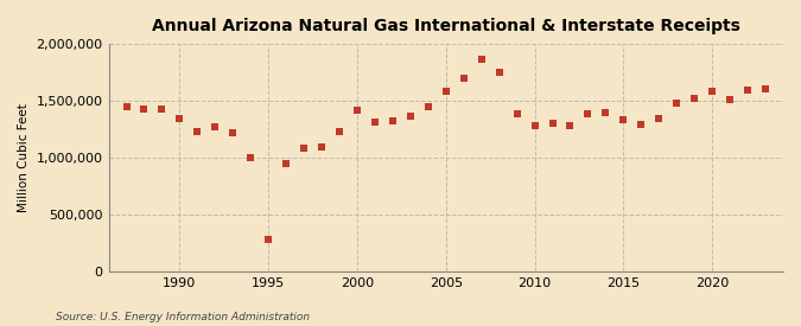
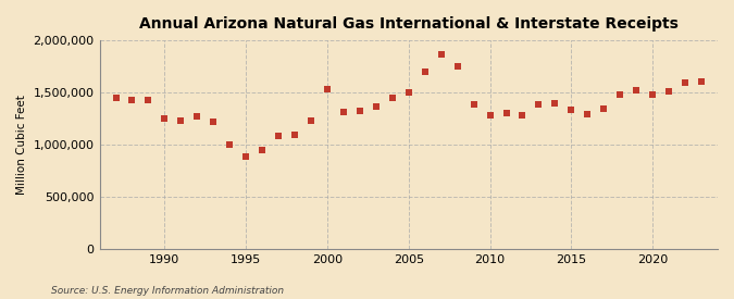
1990: 1,340,000 -> 1,250,000
1995: 280,000 -> 880,000
2000: 1,420,000 -> 1,530,000
2005: 1,580,000 -> 1,500,000
2020: 1,580,000 -> 1,480,000
